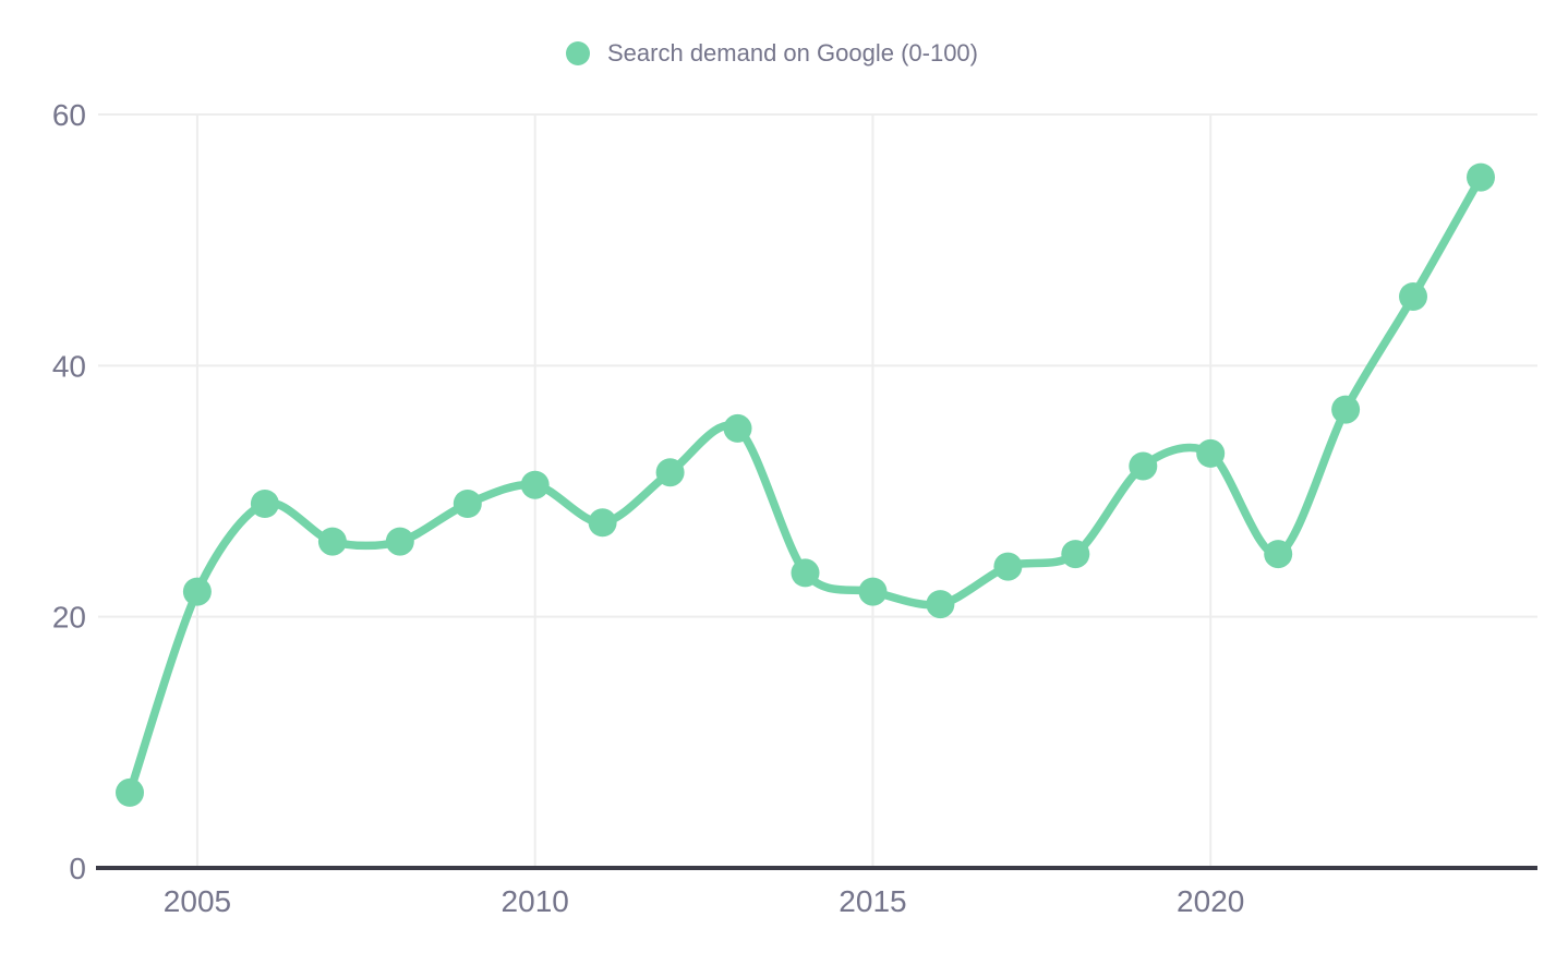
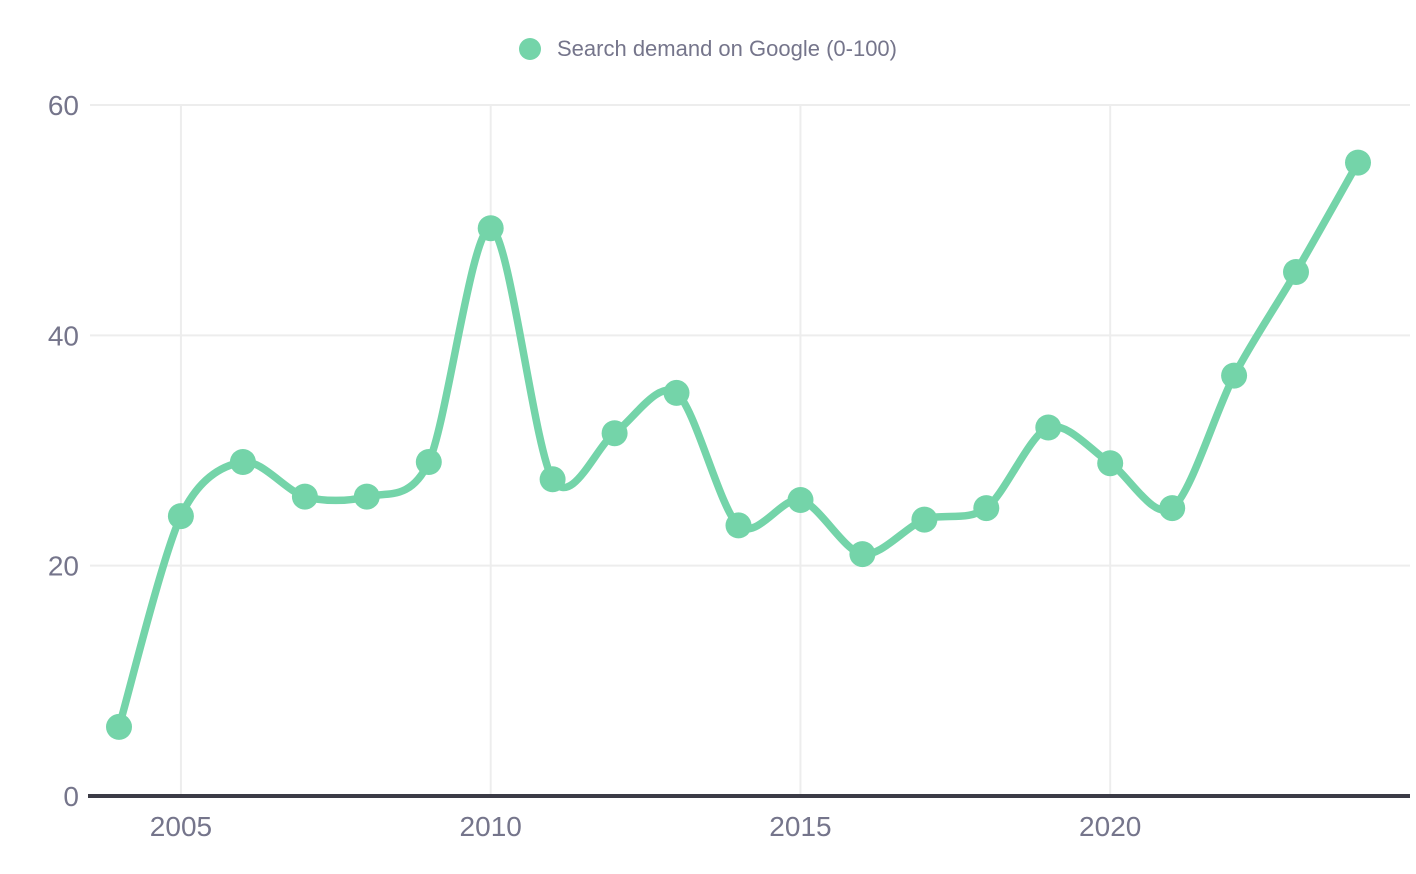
2005: 22.0 -> 24.3
2010: 30.5 -> 49.3
2015: 22.0 -> 25.7
2020: 33.0 -> 28.9
